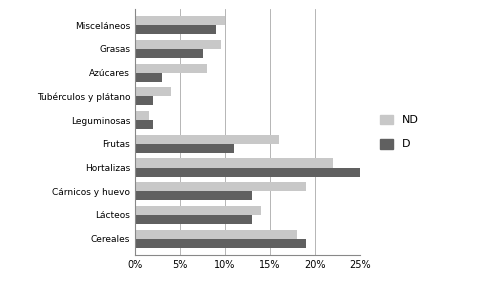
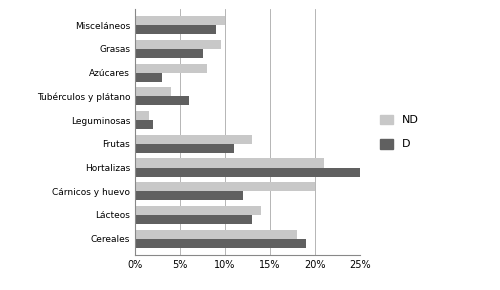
D/Tubérculos y plátano: 2.0% -> 6.0%
ND/Frutas: 16.0% -> 13.0%
ND/Hortalizas: 22.0% -> 21.0%
ND/Cárnicos y huevo: 19.0% -> 20.0%
D/Cárnicos y huevo: 13.0% -> 12.0%
